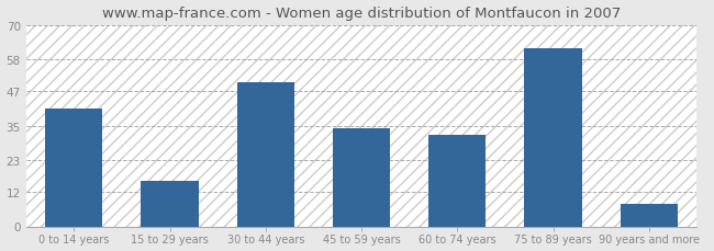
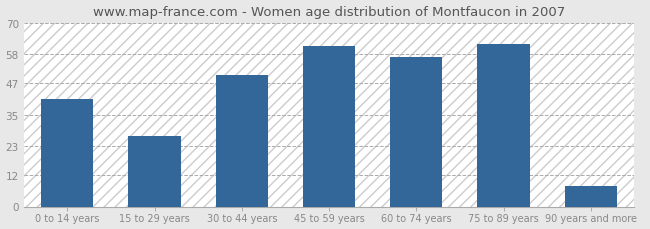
15 to 29 years: 16 -> 27
45 to 59 years: 34 -> 61
60 to 74 years: 32 -> 57
